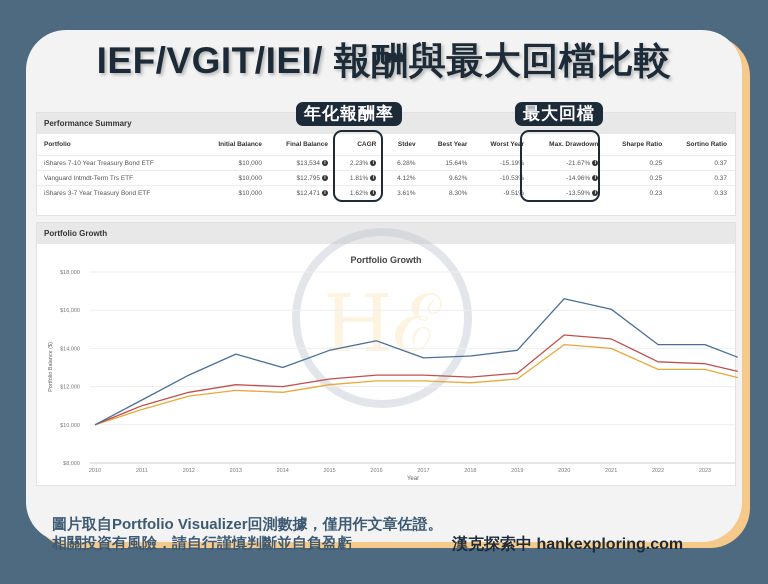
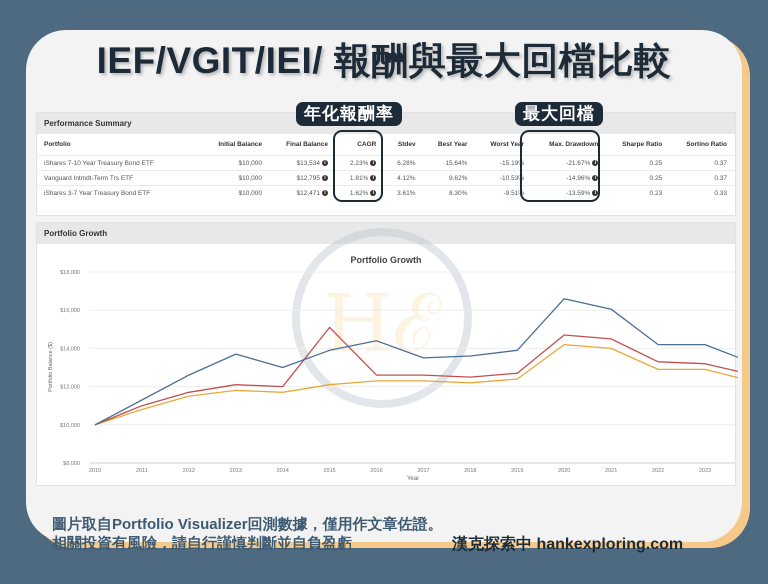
Vanguard Intmdt-Term Trs ETF/2015: $12400 -> $15100
